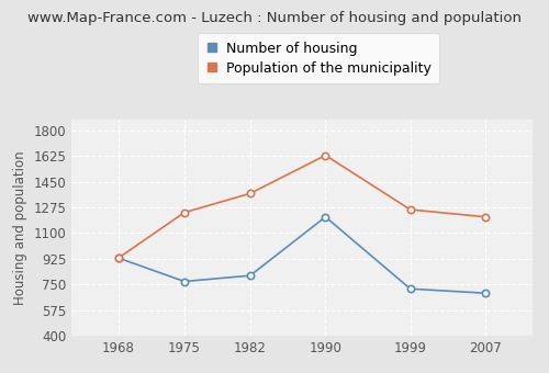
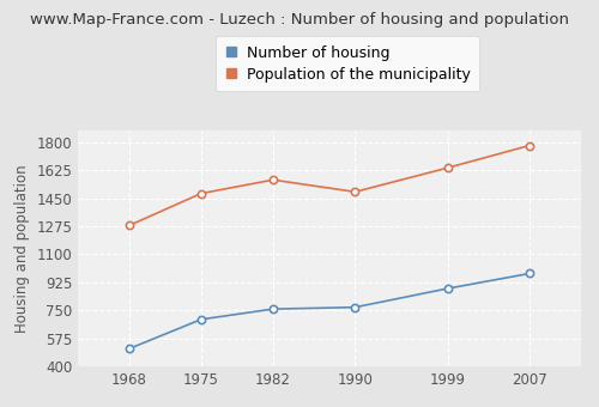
Number of housing/1968: 930 -> 510
Population of the municipality/1968: 930 -> 1280
Number of housing/1975: 770 -> 690
Population of the municipality/1975: 1240 -> 1480
Number of housing/1982: 810 -> 760
Population of the municipality/1982: 1370 -> 1560
Number of housing/1990: 1210 -> 770
Population of the municipality/1990: 1630 -> 1490
Number of housing/1999: 720 -> 890
Population of the municipality/1999: 1260 -> 1640
Number of housing/2007: 690 -> 980
Population of the municipality/2007: 1210 -> 1780
